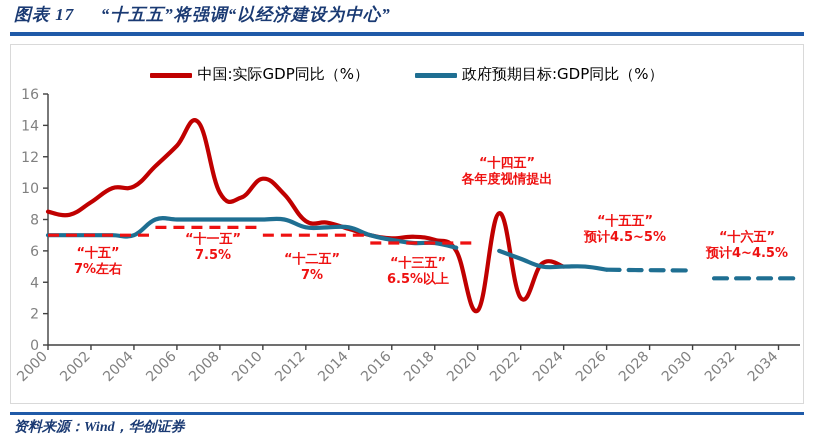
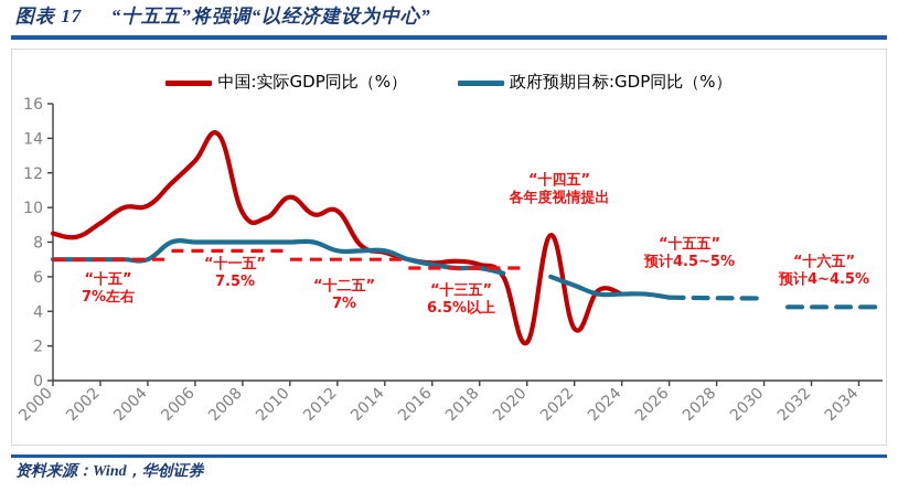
中国:实际GDP同比（%）/2012: 7.9 -> 9.8
